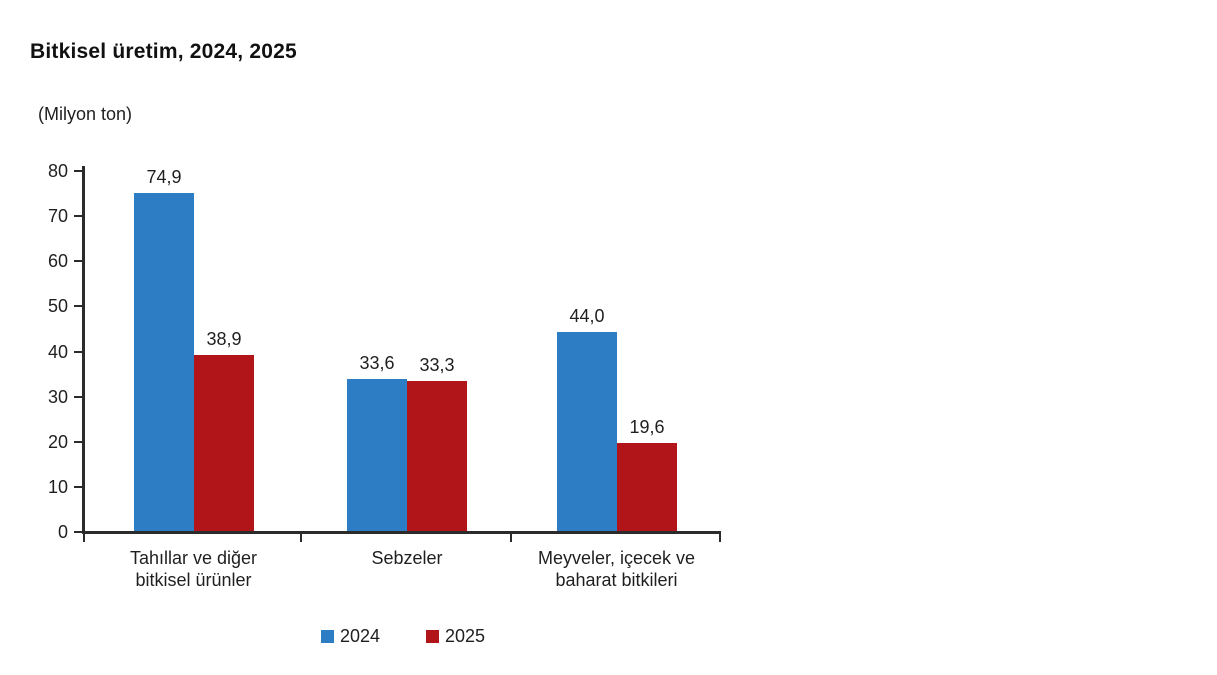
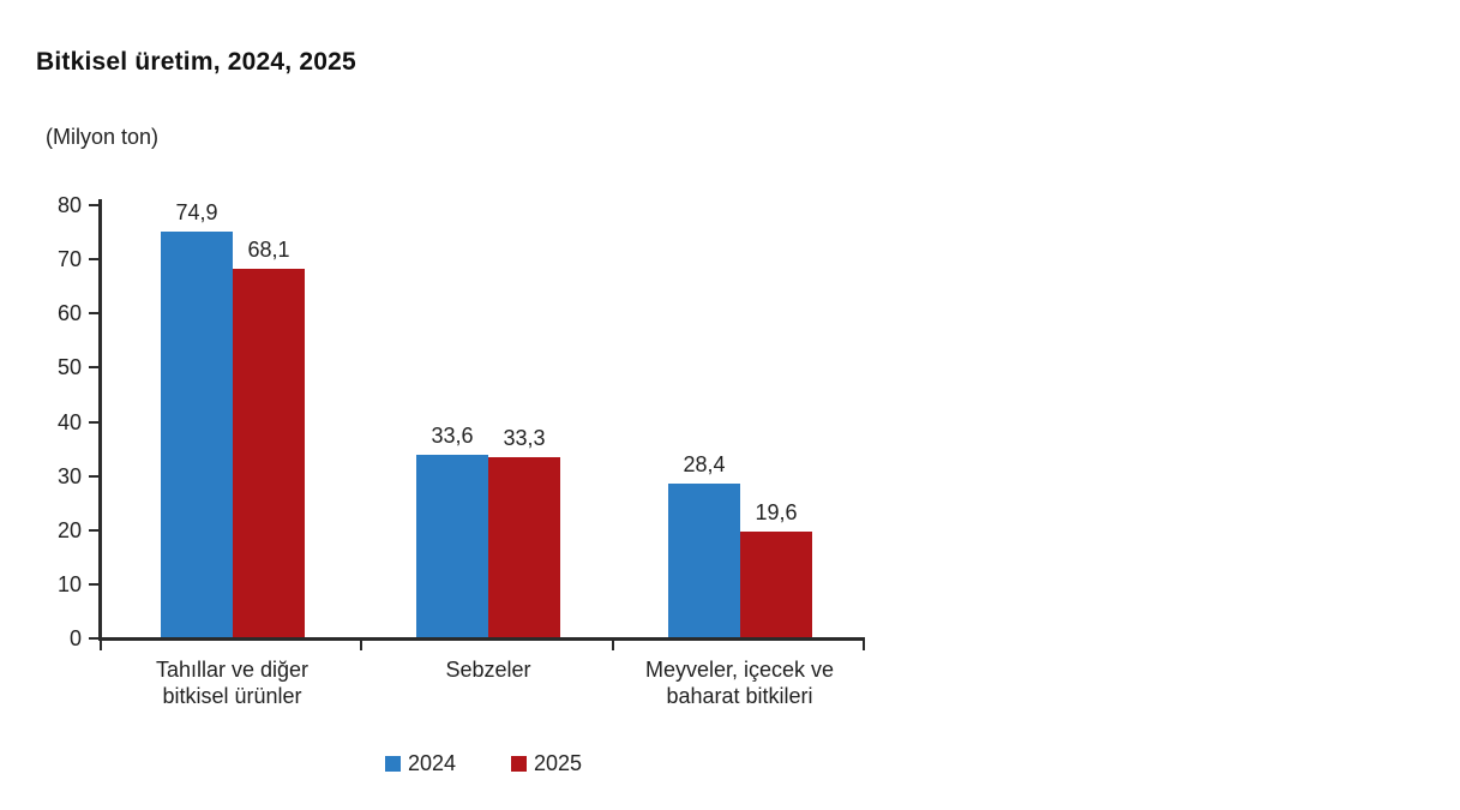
2025/Tahıllar ve diğer bitkisel ürünler: 38,9 -> 68,1
2024/Meyveler, içecek ve baharat bitkileri: 44,0 -> 28,4
